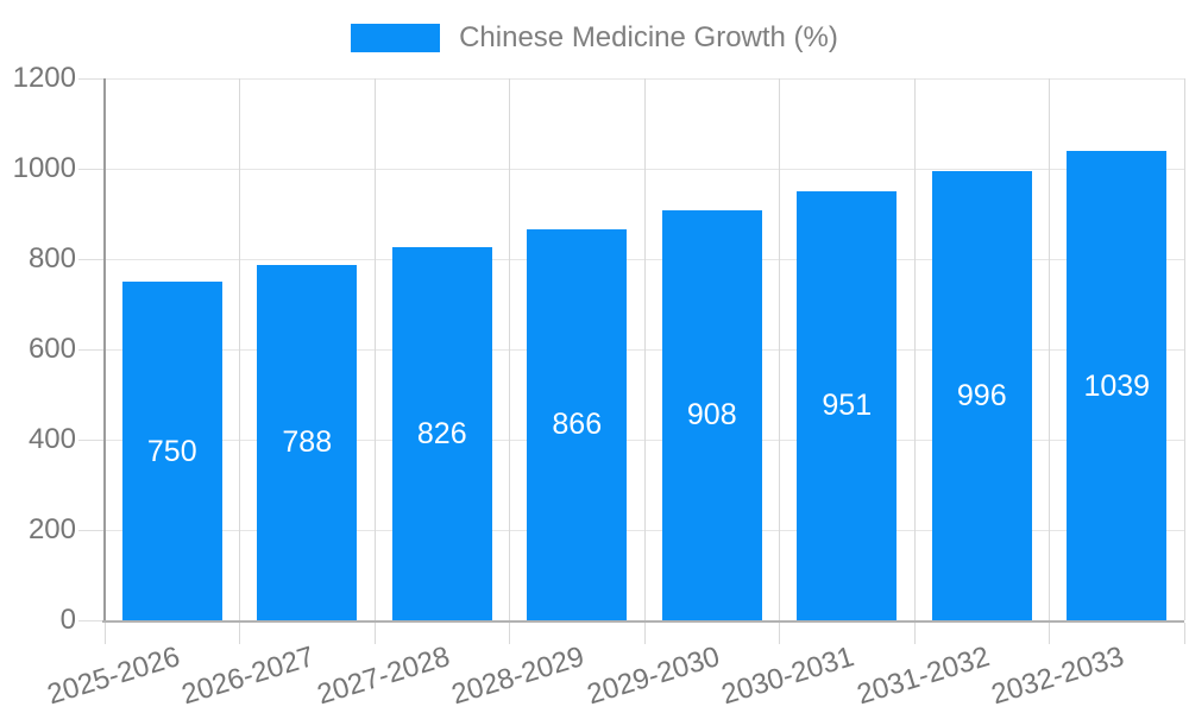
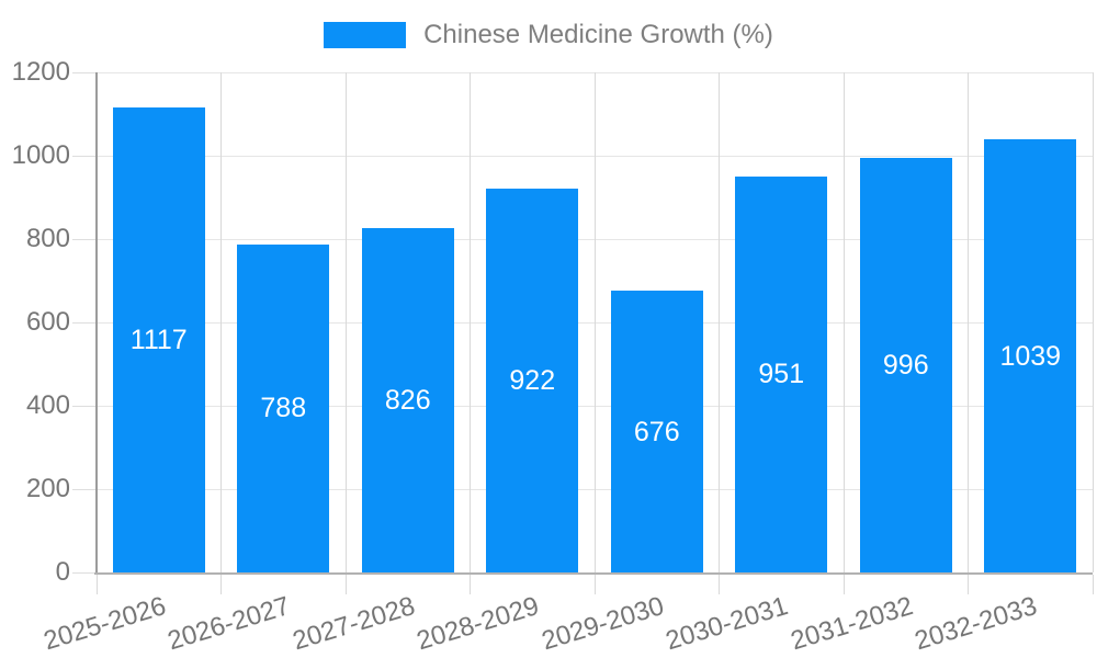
2025-2026: 750 -> 1117
2028-2029: 866 -> 922
2029-2030: 908 -> 676
